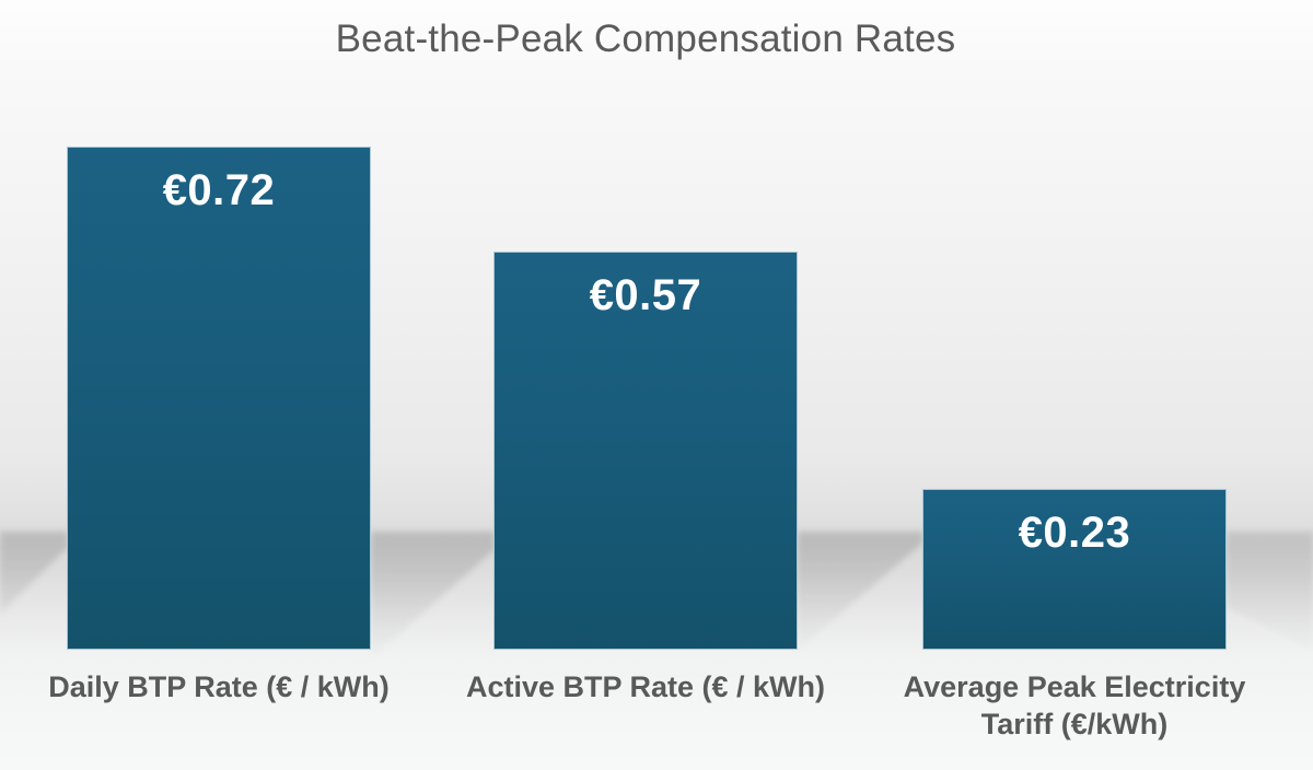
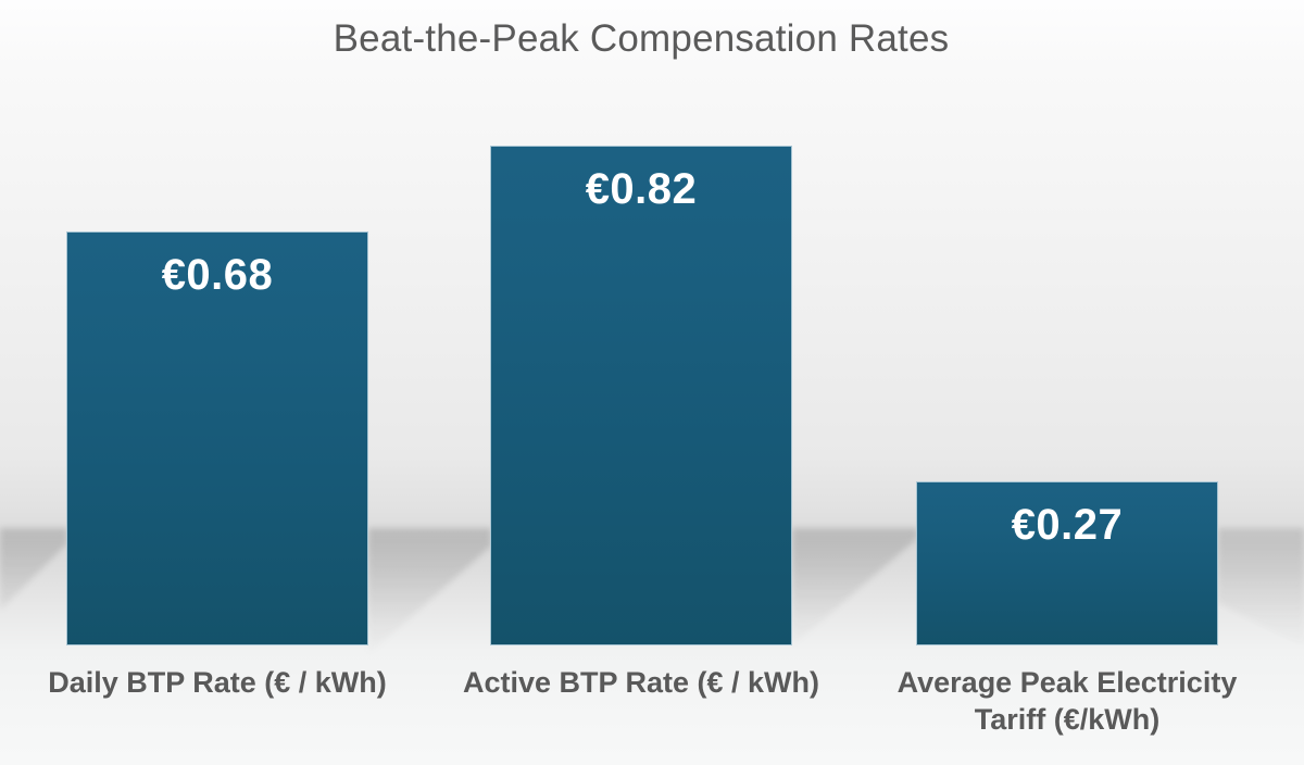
Daily BTP Rate (€ / kWh): €0.72 -> €0.68
Active BTP Rate (€ / kWh): €0.57 -> €0.82
Average Peak Electricity Tariff (€/kWh): €0.23 -> €0.27
